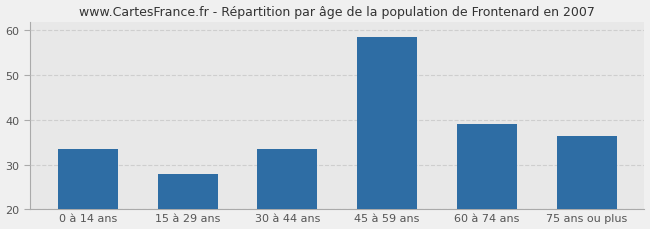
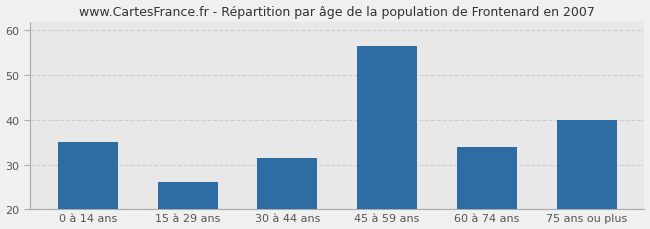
0 à 14 ans: 33.5 -> 35.0
15 à 29 ans: 28.0 -> 26.0
30 à 44 ans: 33.5 -> 31.5
45 à 59 ans: 58.5 -> 56.5
60 à 74 ans: 39.0 -> 34.0
75 ans ou plus: 36.5 -> 40.0
